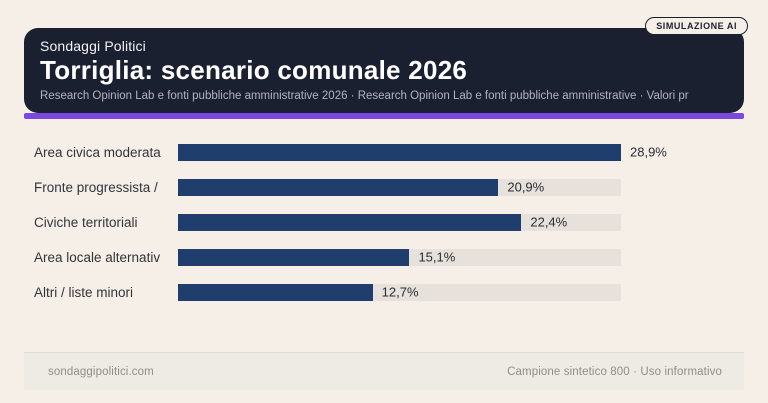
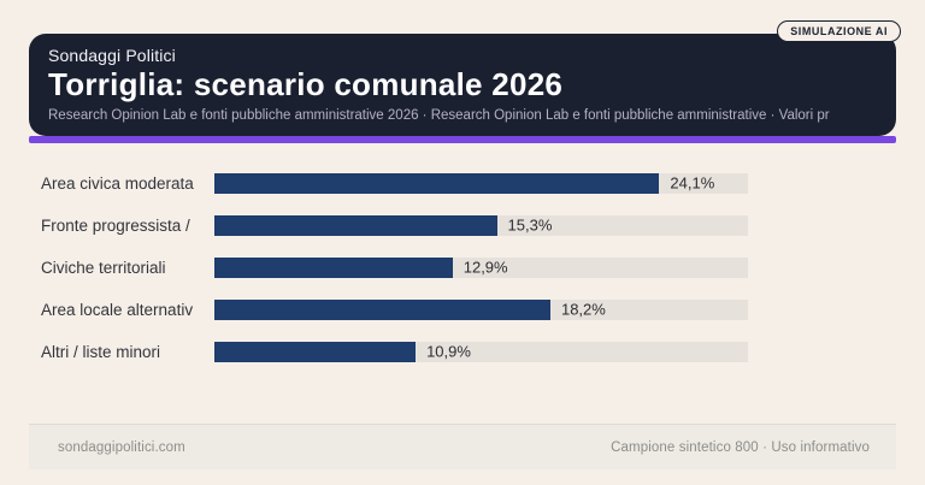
Area civica moderata: 28,9% -> 24,1%
Fronte progressista /: 20,9% -> 15,3%
Civiche territoriali: 22,4% -> 12,9%
Area locale alternativ: 15,1% -> 18,2%
Altri / liste minori: 12,7% -> 10,9%
